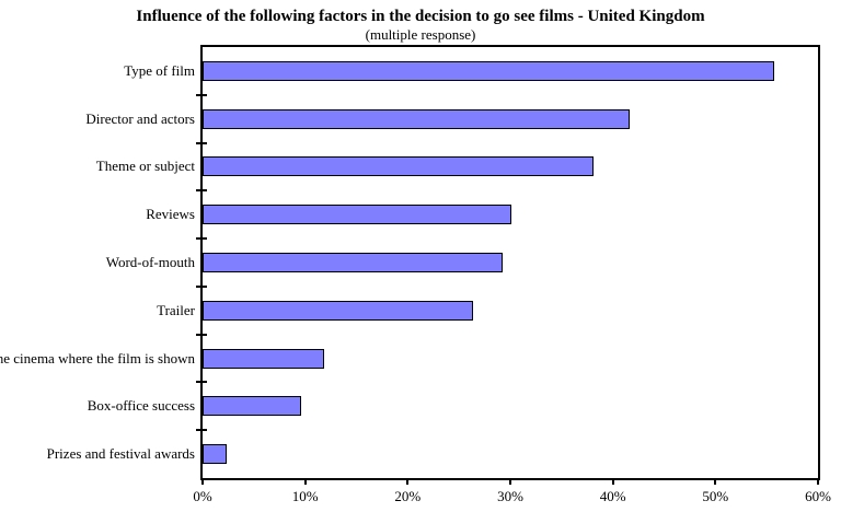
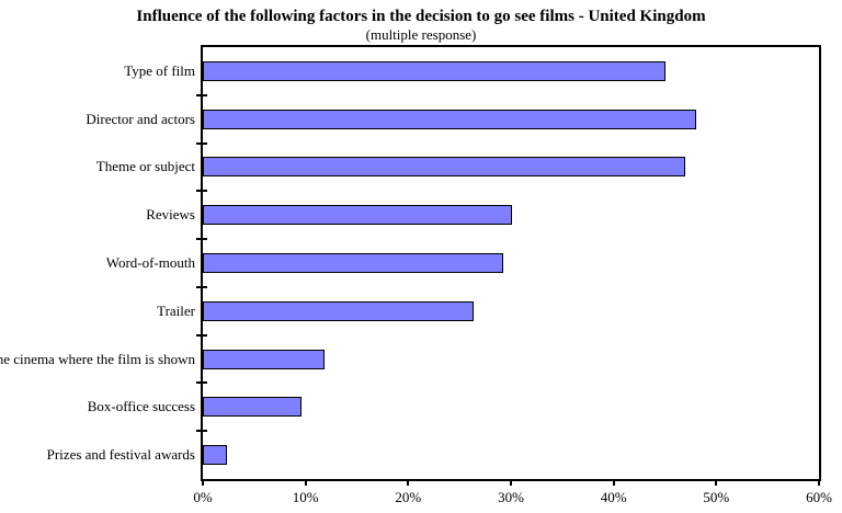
Type of film: 56% -> 45%
Director and actors: 42% -> 48%
Theme or subject: 38% -> 47%
